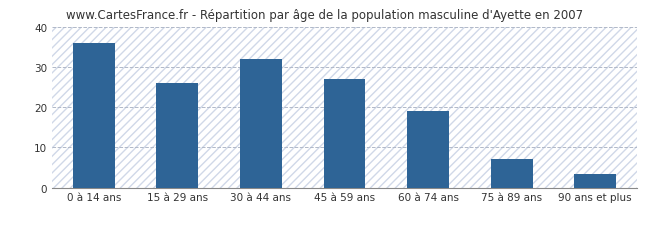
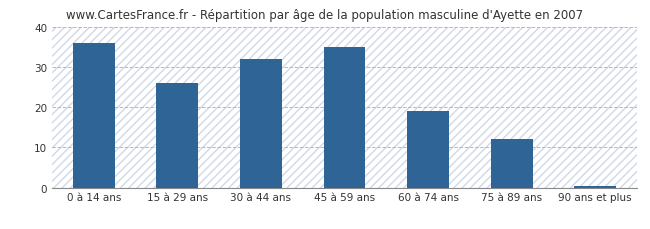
45 à 59 ans: 27.0 -> 35.0
75 à 89 ans: 7.0 -> 12.0
90 ans et plus: 3.5 -> 0.5
